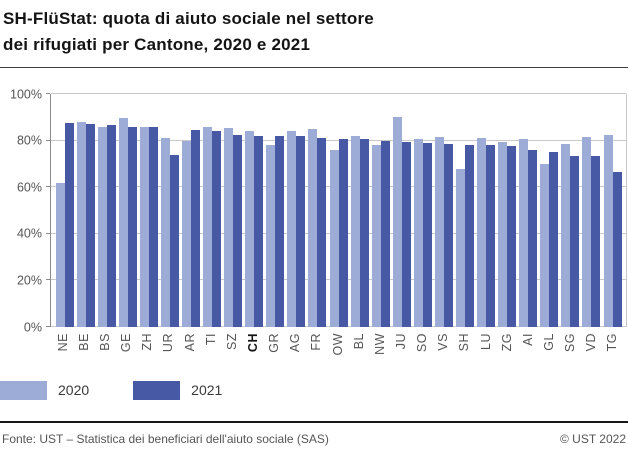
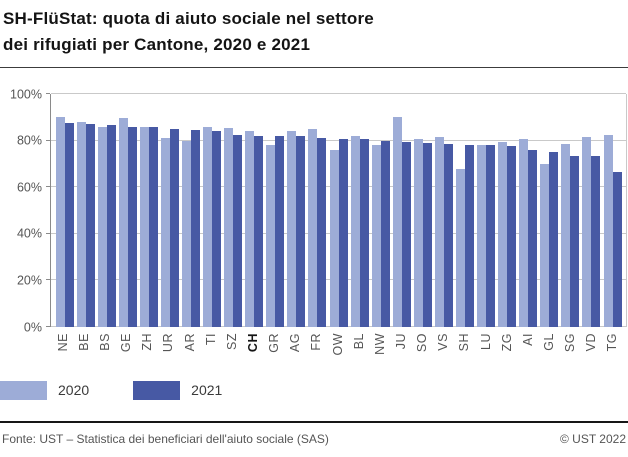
2020/NE: 62% -> 90%
2021/UR: 74% -> 85%
2020/LU: 81% -> 78%
